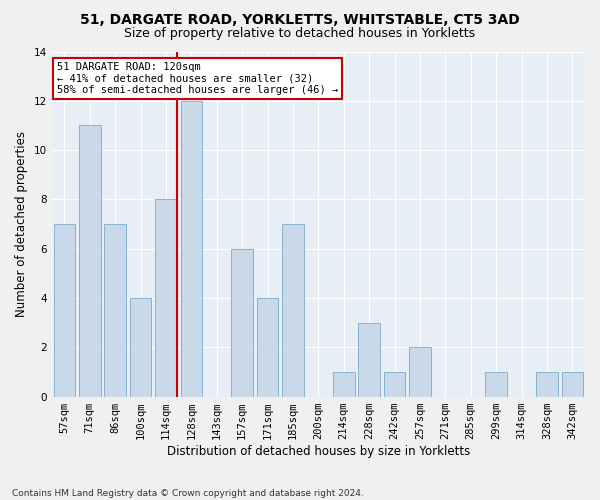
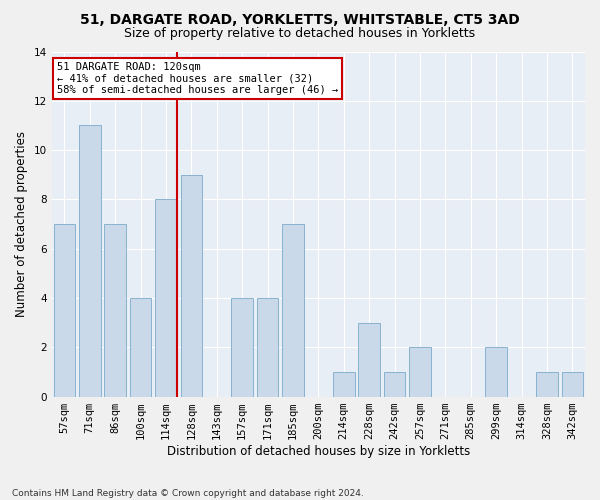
128sqm: 12 -> 9
157sqm: 6 -> 4
299sqm: 1 -> 2
